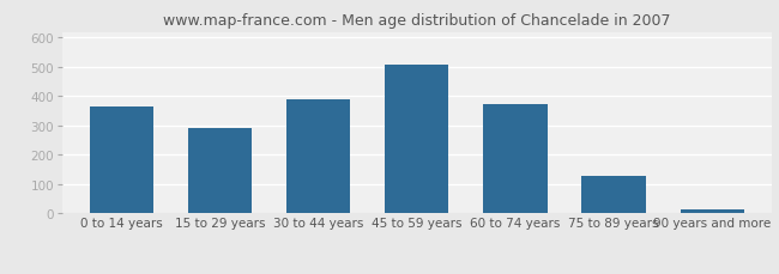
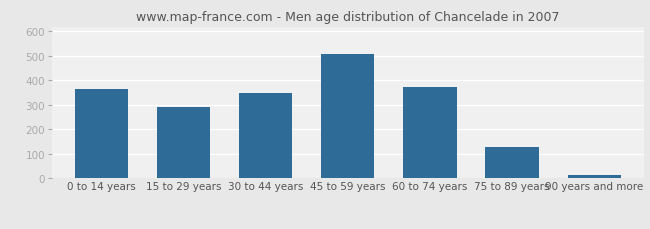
30 to 44 years: 390 -> 350
